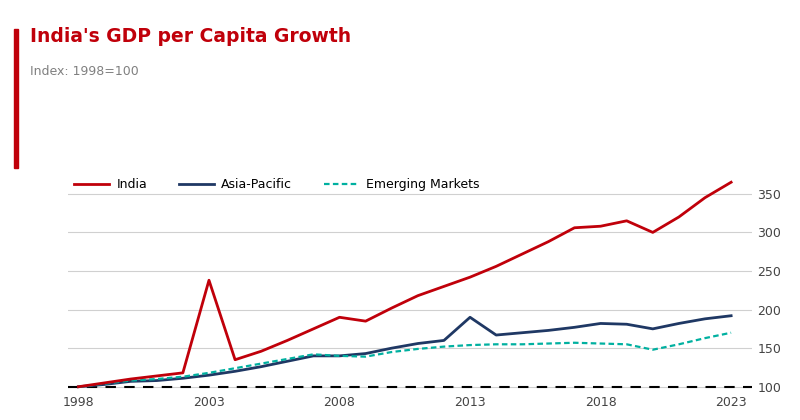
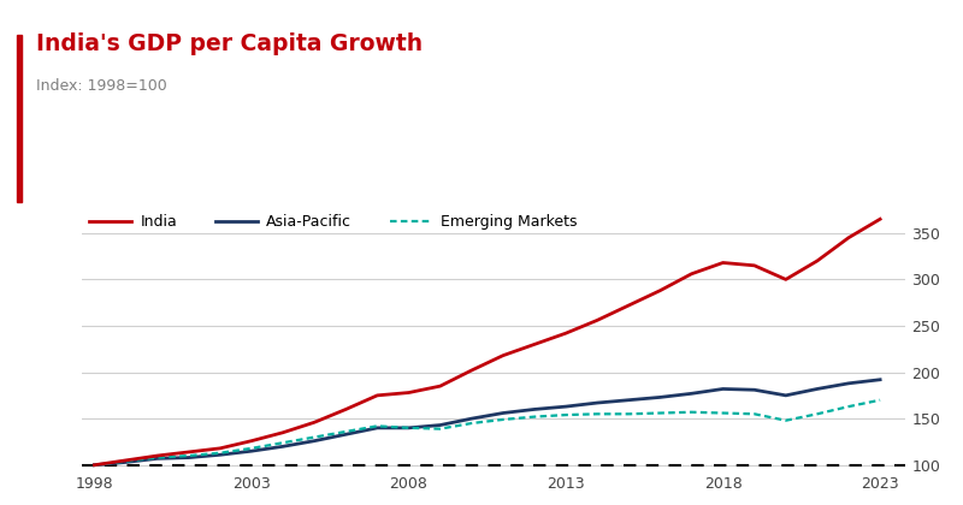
India/2003: 238 -> 126
India/2008: 190 -> 178
Asia-Pacific/2013: 190 -> 163
India/2018: 308 -> 318
